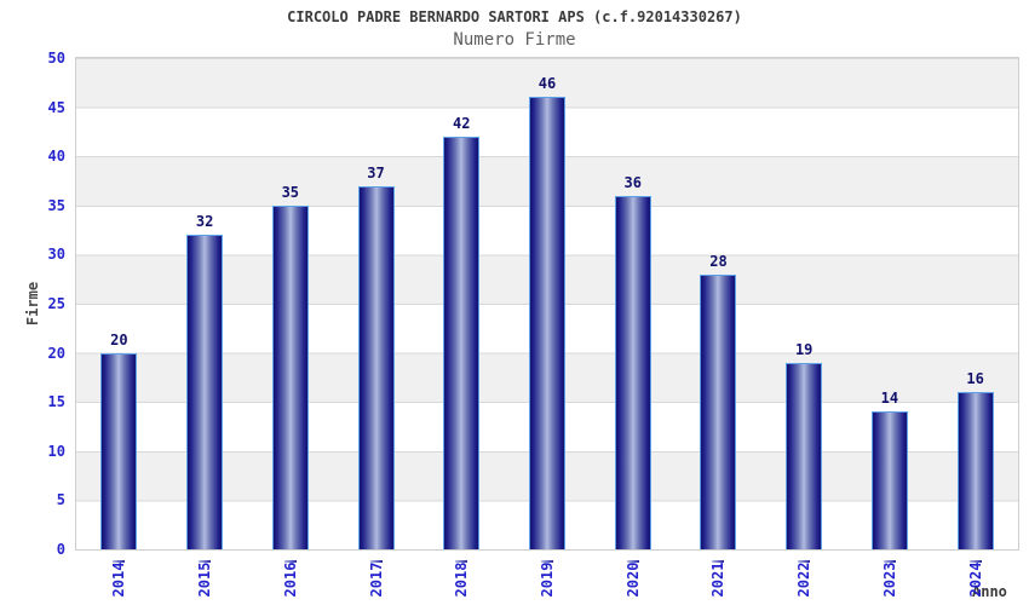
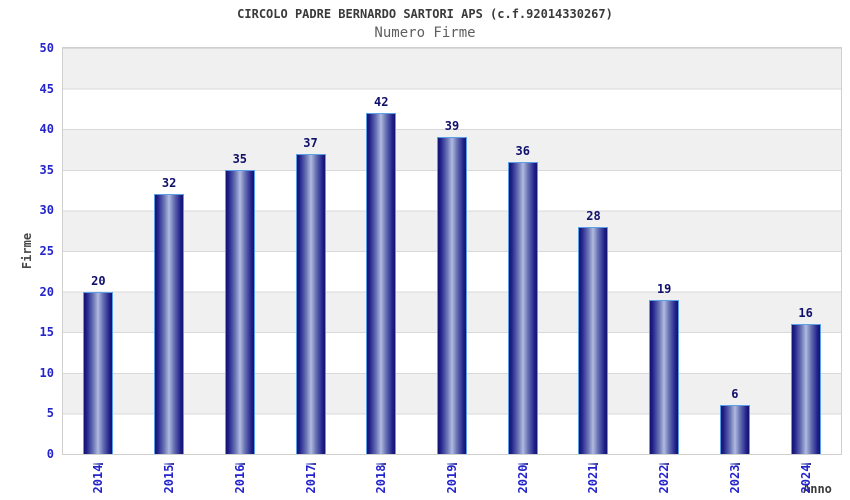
2019: 46 -> 39
2023: 14 -> 6
